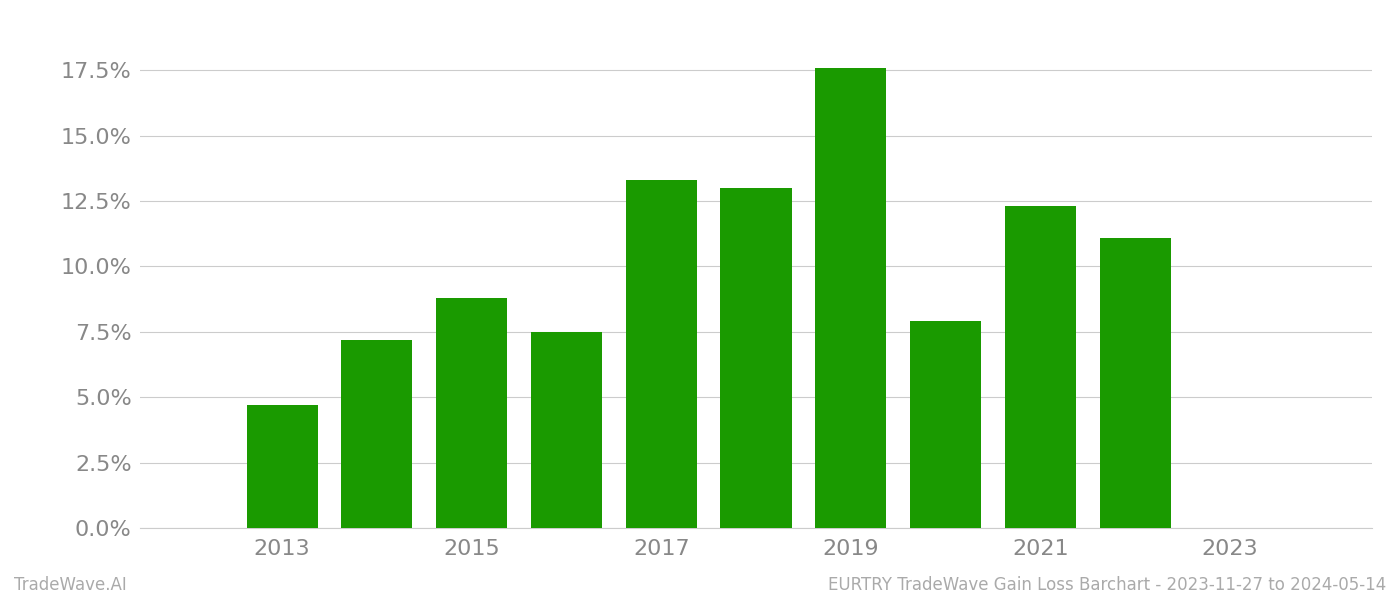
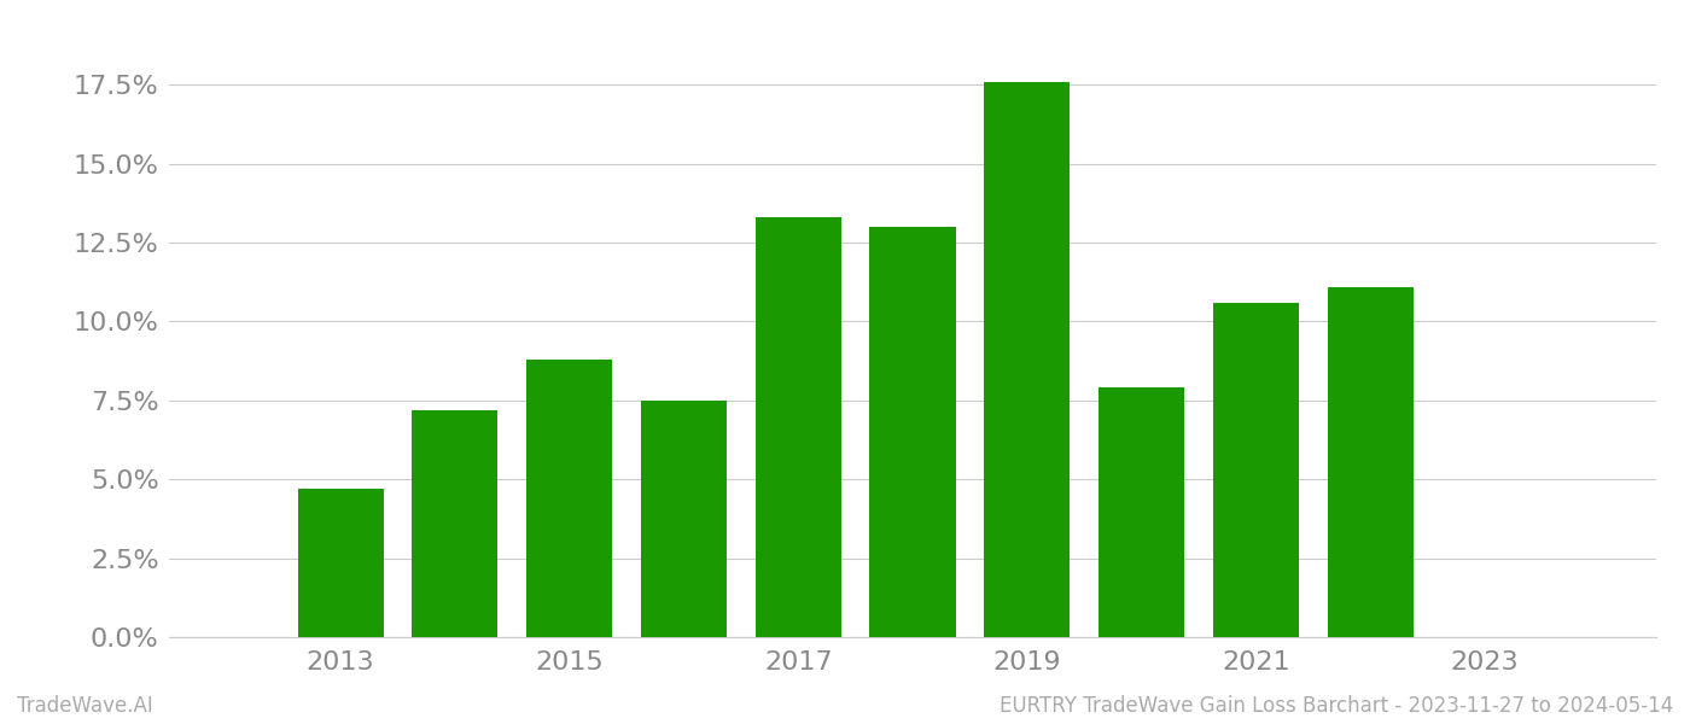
2021: 12.3% -> 10.6%
